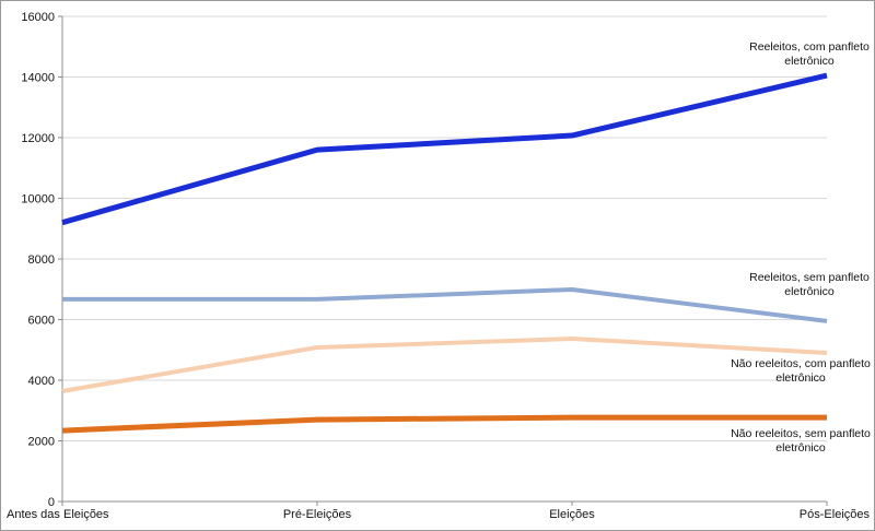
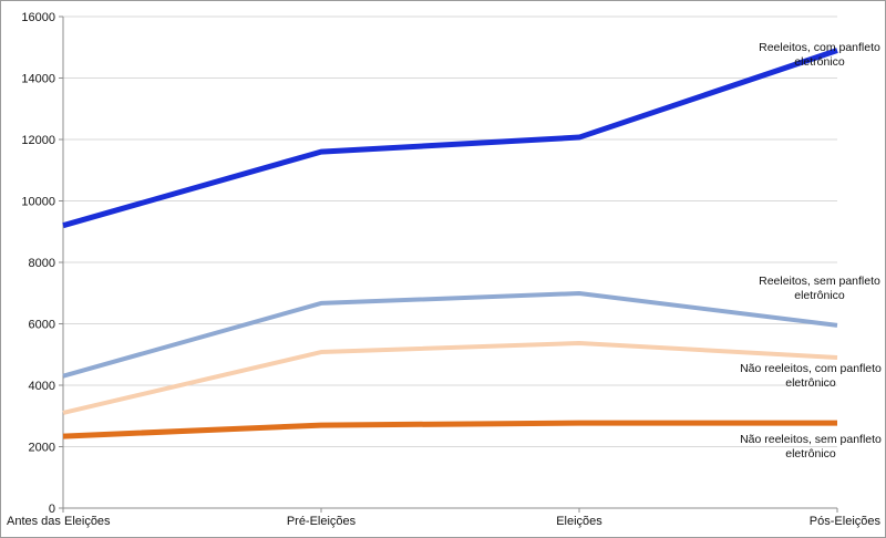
Reeleitos, sem panfleto eletrônico/Antes das Eleições: 6700 -> 4300
Não reeleitos, com panfleto eletrônico/Antes das Eleições: 3600 -> 3100
Reeleitos, com panfleto eletrônico/Pós-Eleições: 14000 -> 14900
